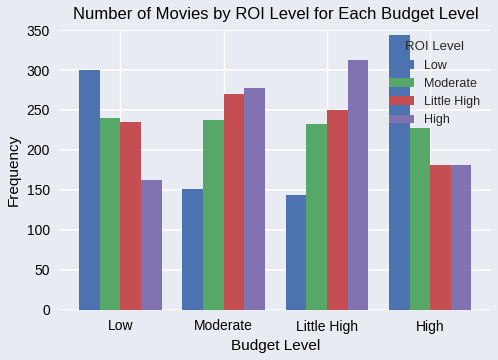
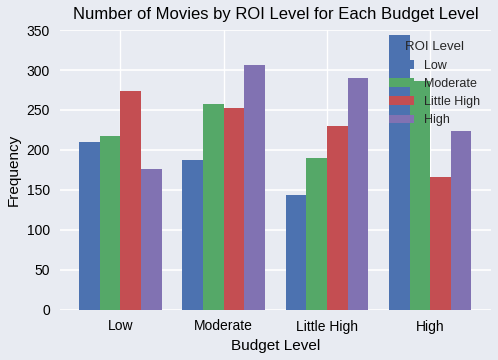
Low/Low: 300 -> 210
Moderate/Low: 240 -> 218
Little High/Low: 235 -> 274
High/Low: 162 -> 176
Low/Moderate: 151 -> 188
Moderate/Moderate: 238 -> 258
Little High/Moderate: 270 -> 252
High/Moderate: 277 -> 306
Moderate/Little High: 232 -> 190
Little High/Little High: 250 -> 230
High/Little High: 313 -> 290
Moderate/High: 228 -> 286
Little High/High: 181 -> 166
High/High: 181 -> 224
